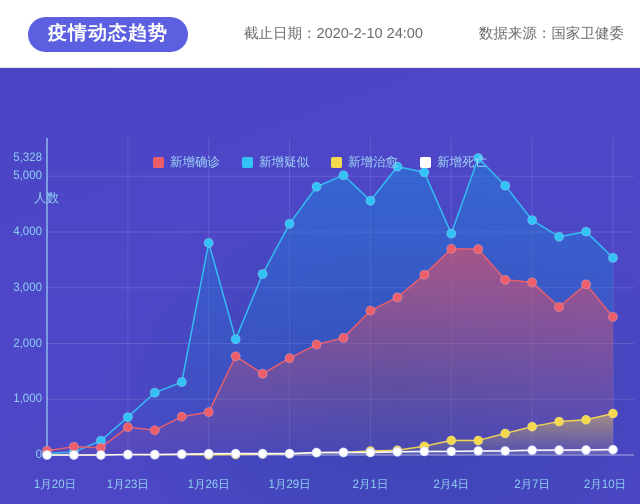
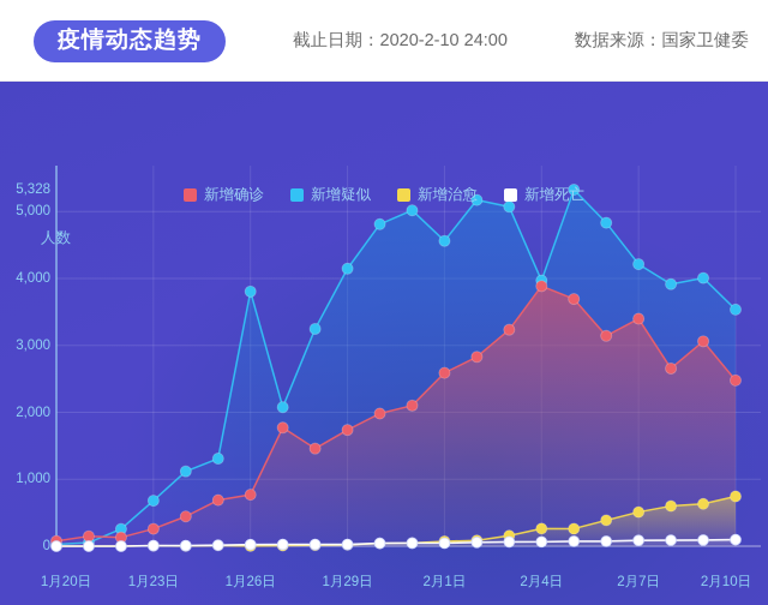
新增确诊/1月23日: 500 -> 300
新增确诊/2月4日: 3700 -> 3900
新增确诊/2月7日: 3100 -> 3400
